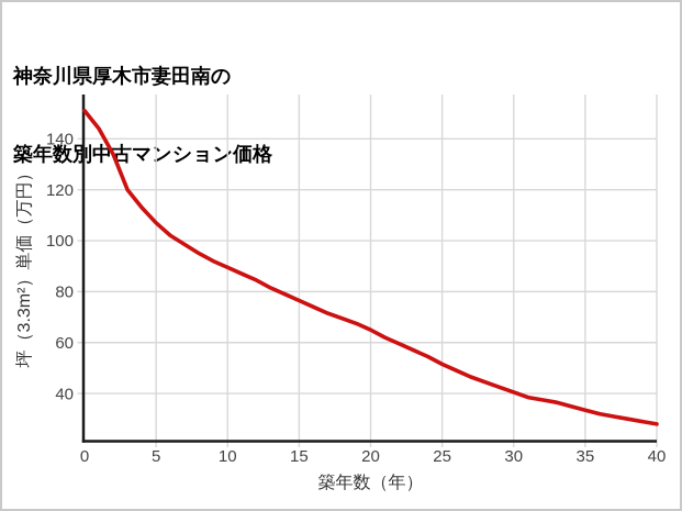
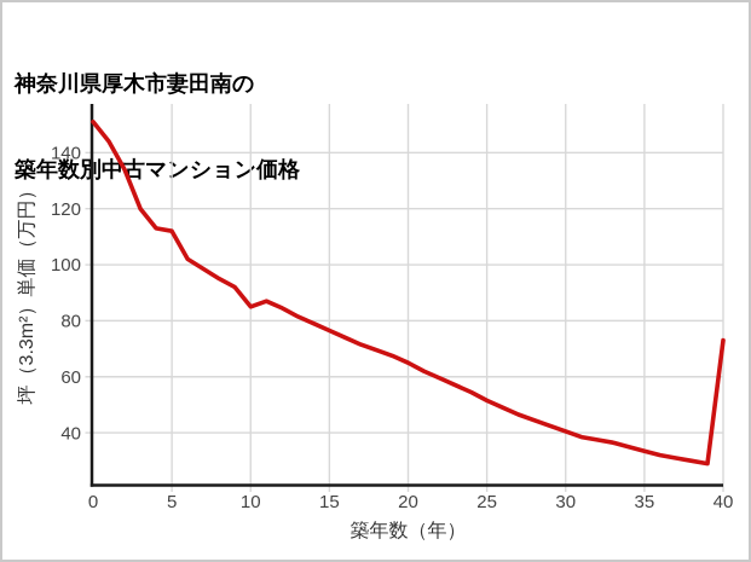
5: 107 -> 112
10: 90 -> 85
40: 28 -> 73
